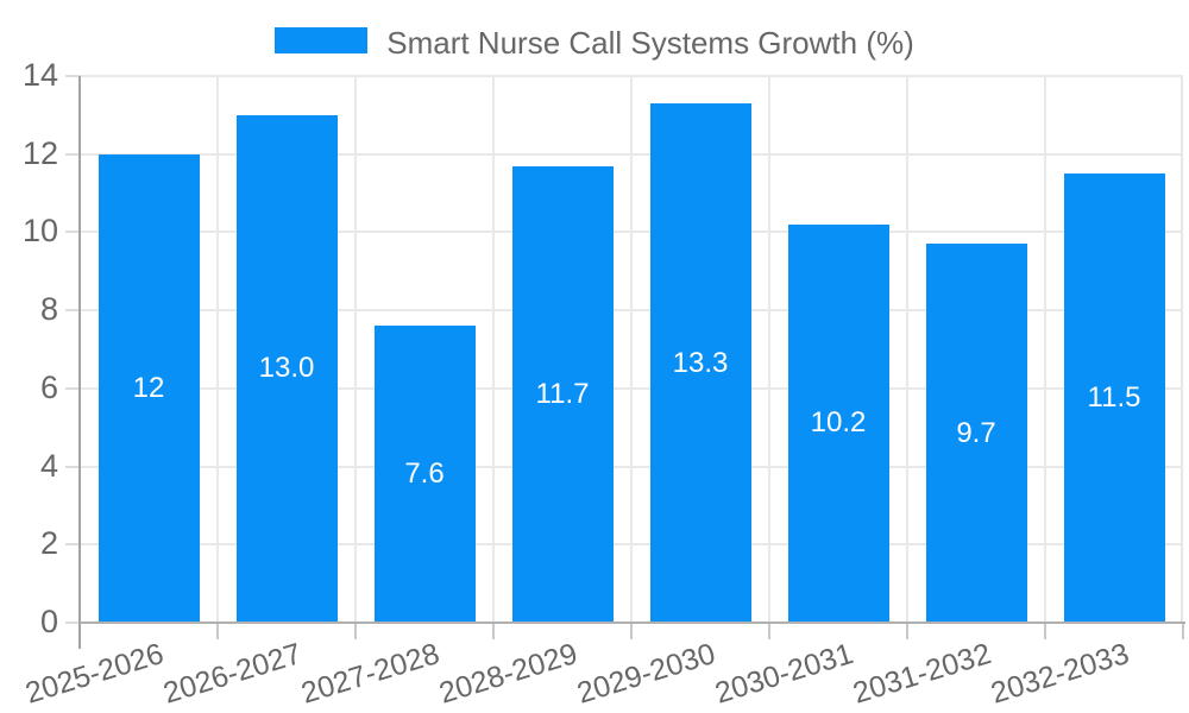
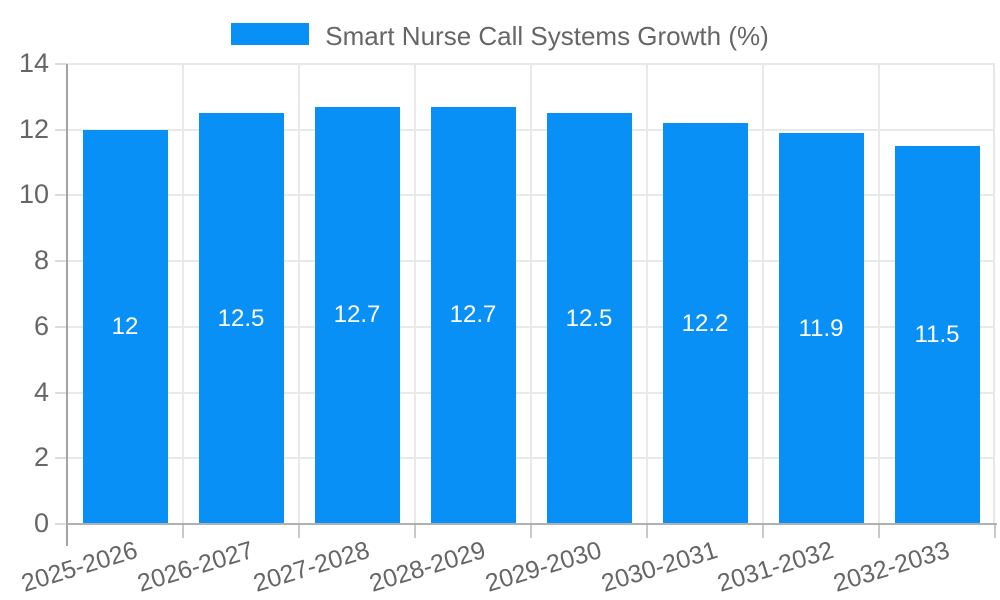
2026-2027: 13.0 -> 12.5
2027-2028: 7.6 -> 12.7
2028-2029: 11.7 -> 12.7
2029-2030: 13.3 -> 12.5
2030-2031: 10.2 -> 12.2
2031-2032: 9.7 -> 11.9
